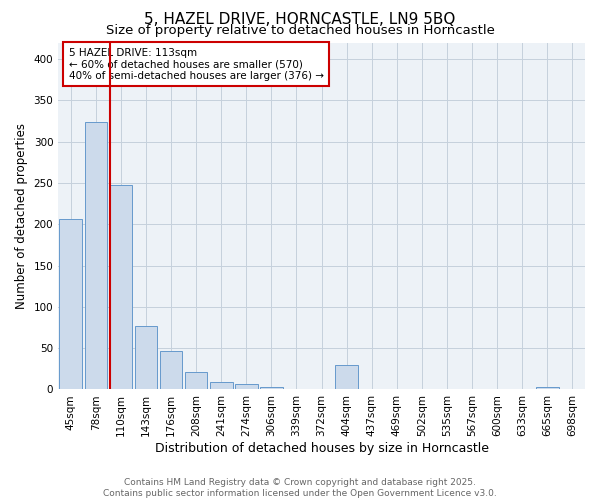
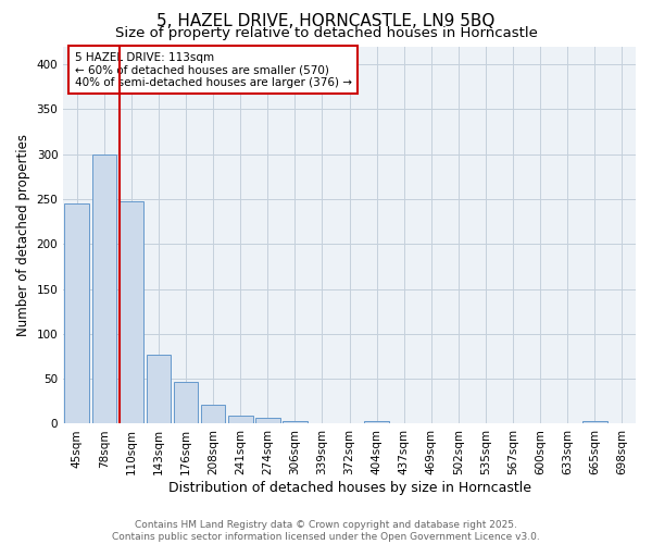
45sqm: 206 -> 245
78sqm: 324 -> 300
404sqm: 30 -> 3
